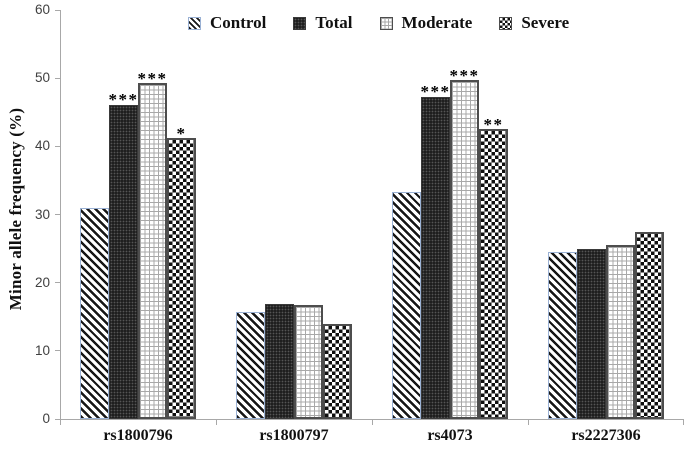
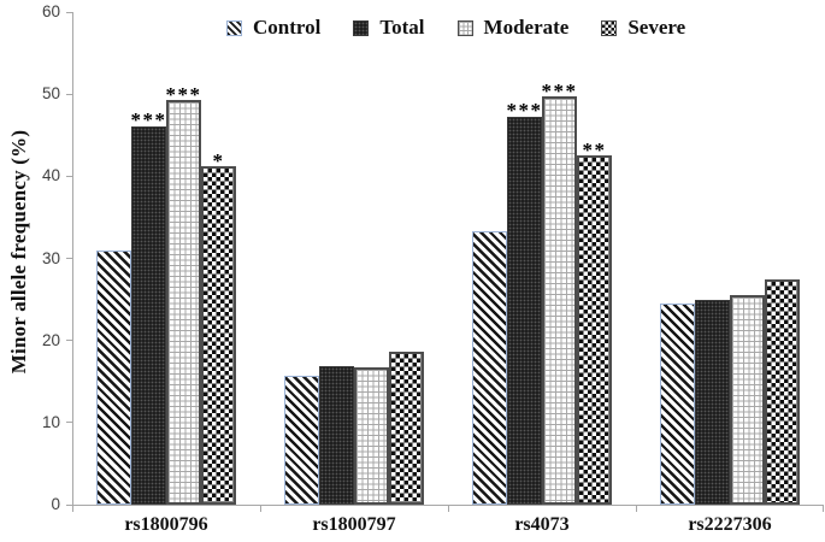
Severe/rs1800797: 14 -> 19
